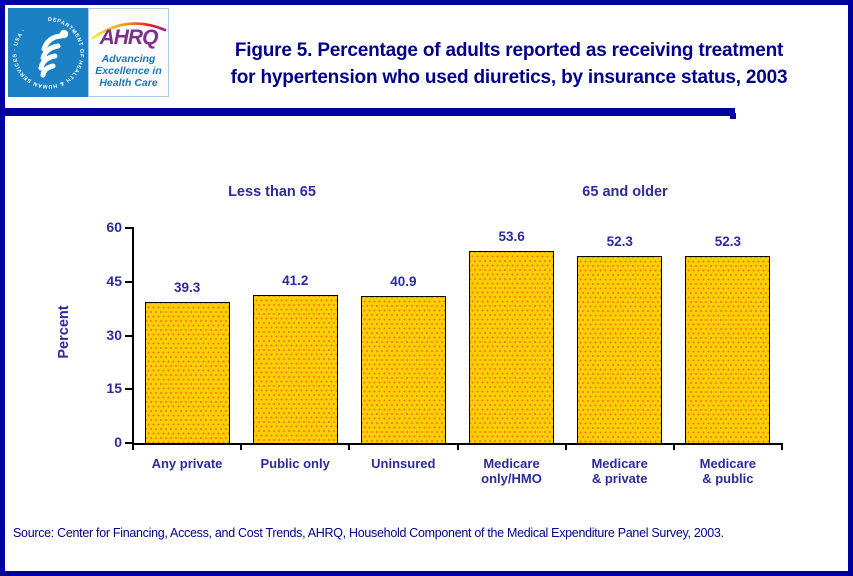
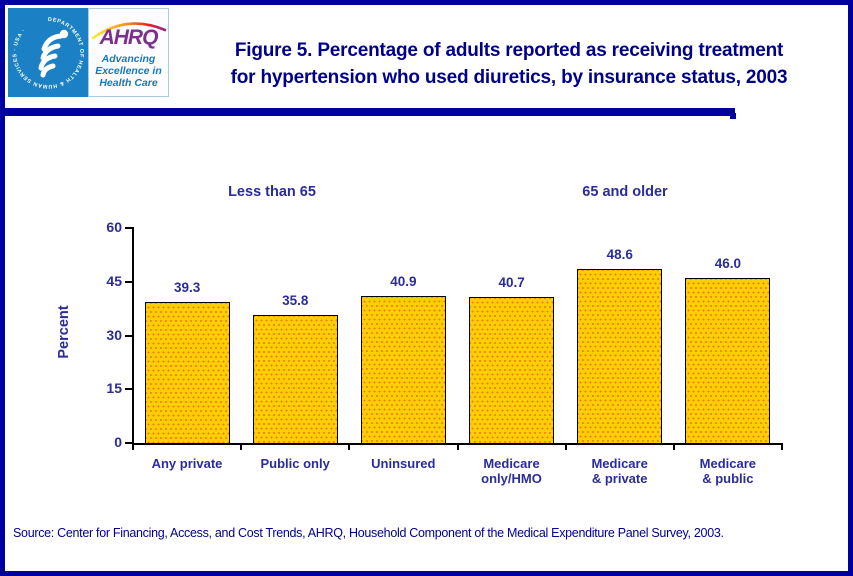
Public only: 41.2 -> 35.8
Medicare only/HMO: 53.6 -> 40.7
Medicare & private: 52.3 -> 48.6
Medicare & public: 52.3 -> 46.0
